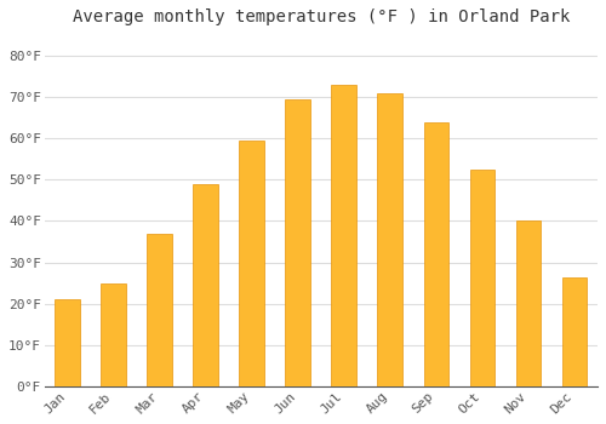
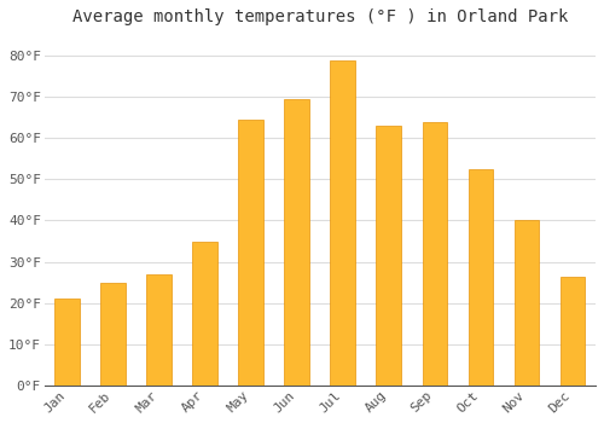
Mar: 37.0°F -> 27.0°F
Apr: 49.0°F -> 35.0°F
May: 59.5°F -> 64.5°F
Jul: 73.0°F -> 79.0°F
Aug: 71.0°F -> 63.0°F
